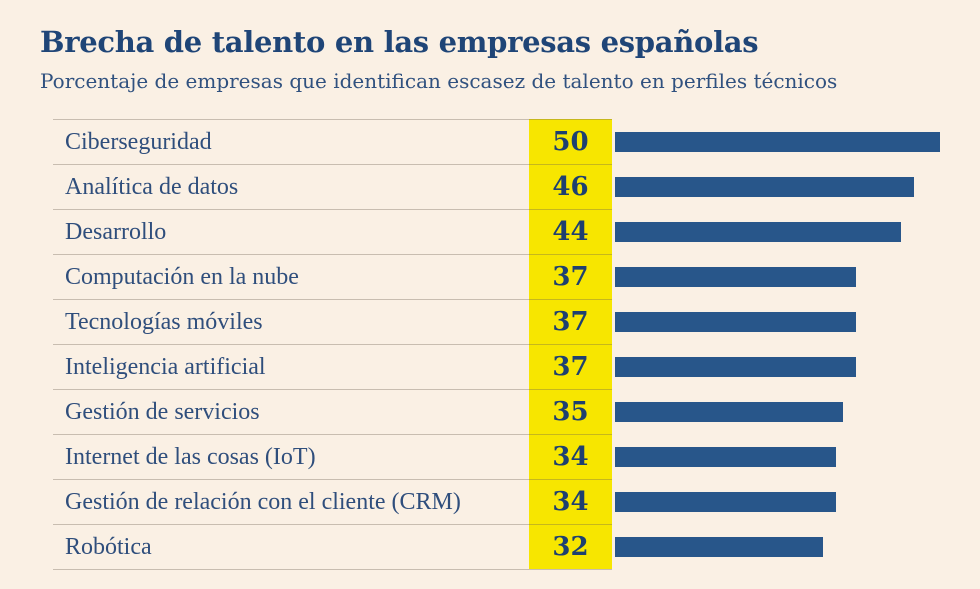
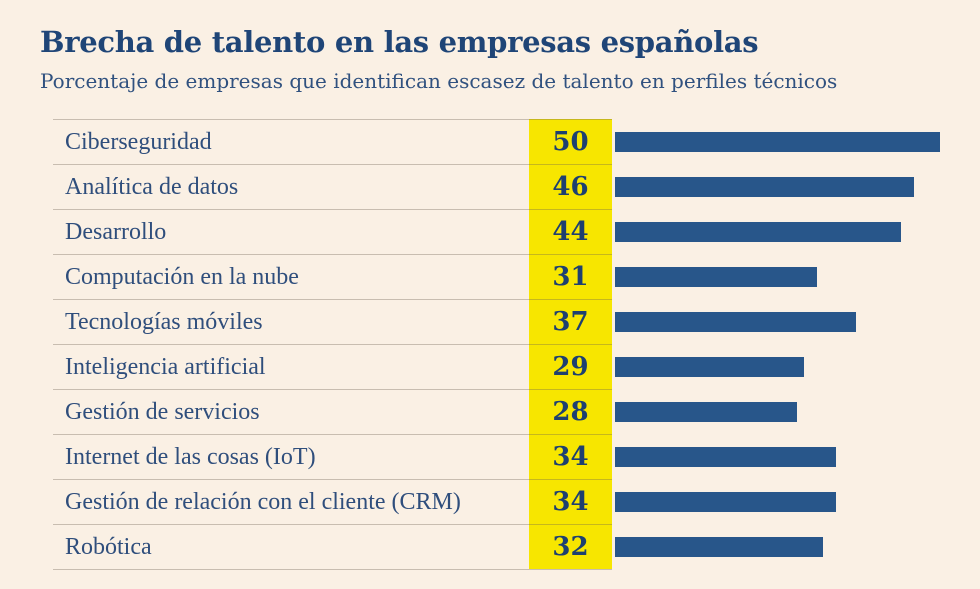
Computación en la nube: 37 -> 31
Inteligencia artificial: 37 -> 29
Gestión de servicios: 35 -> 28
